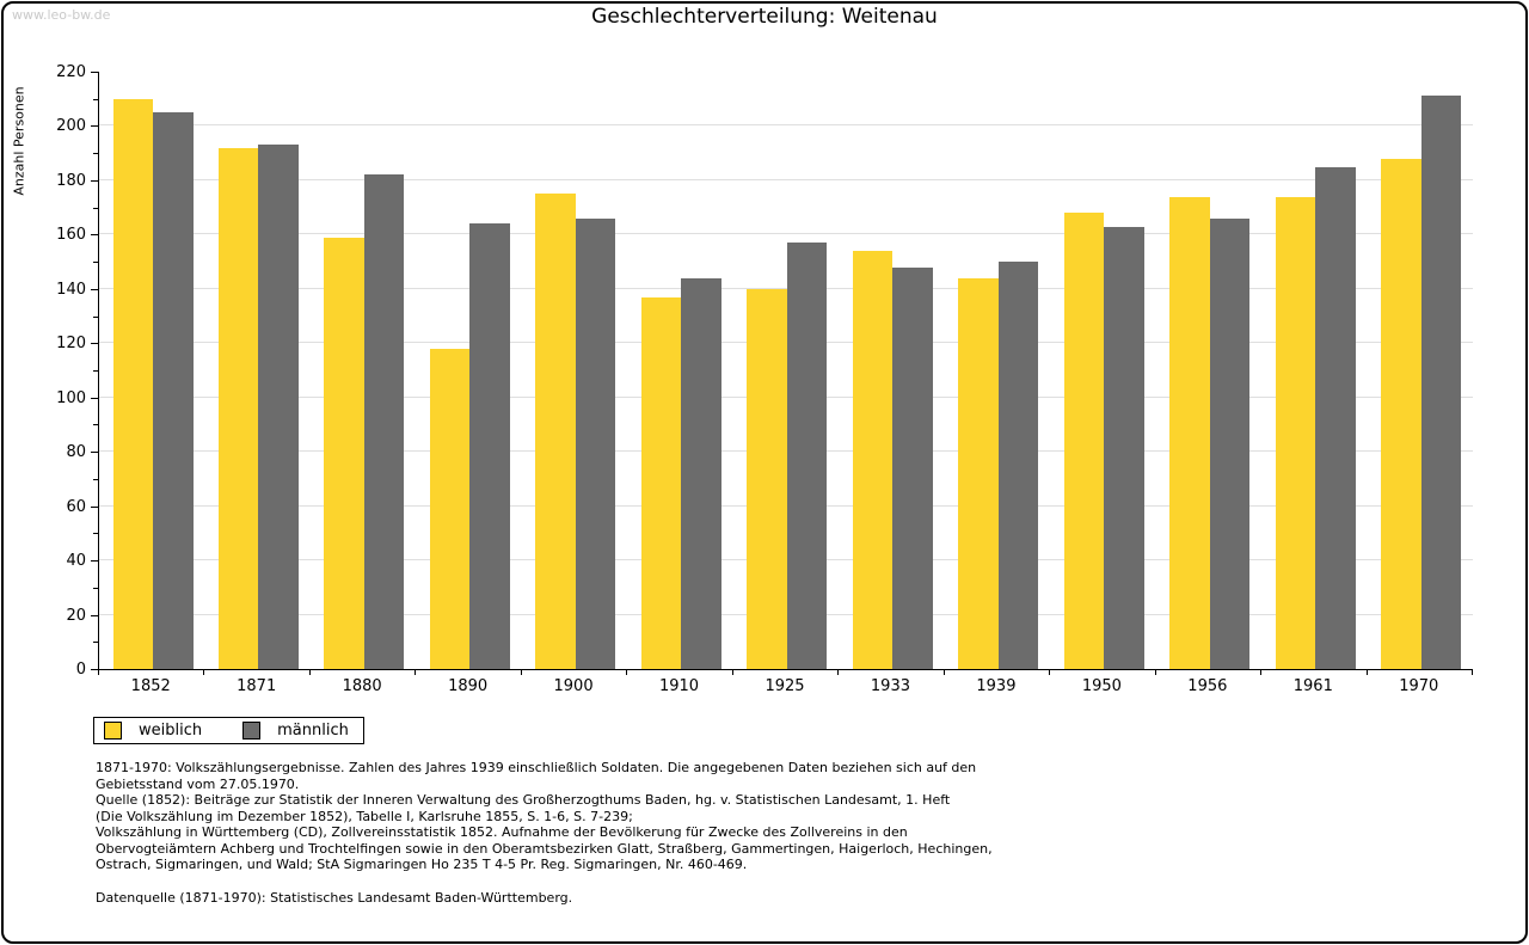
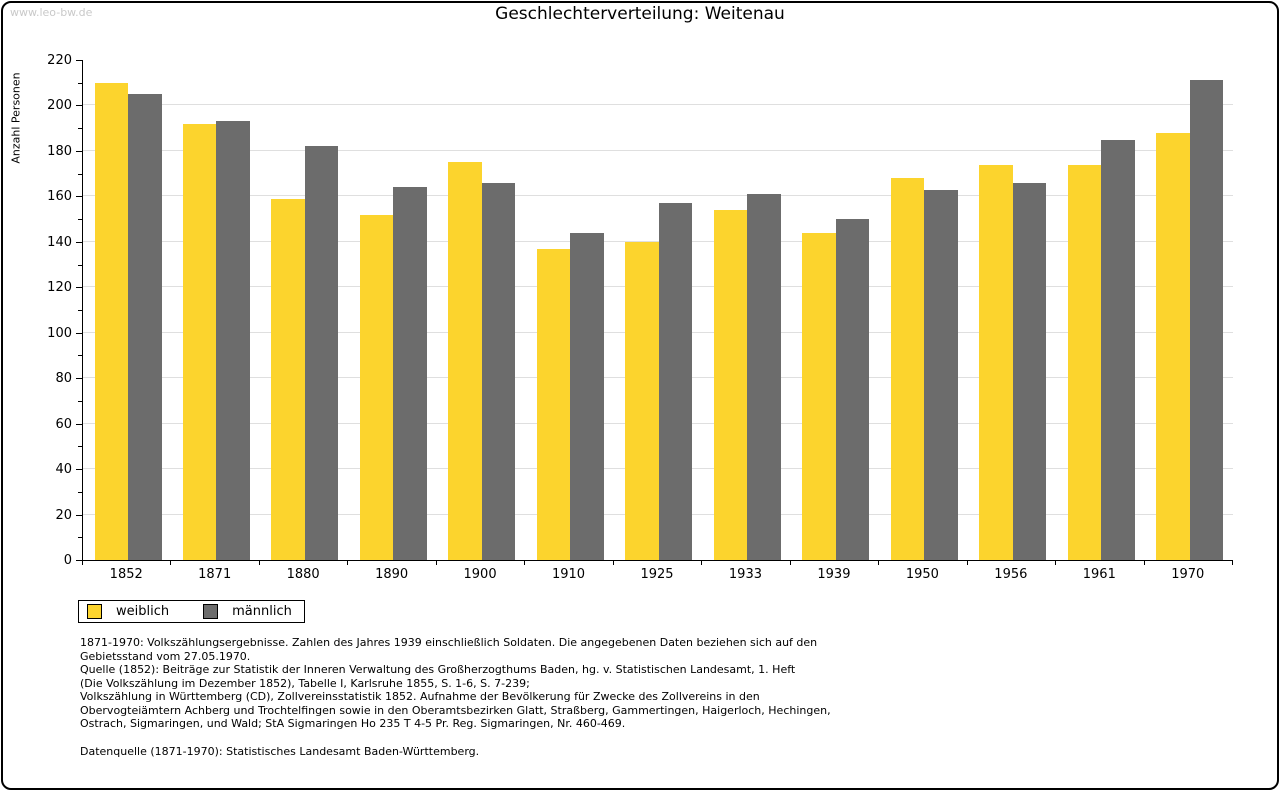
weiblich/1890: 118 -> 152
männlich/1933: 148 -> 161
